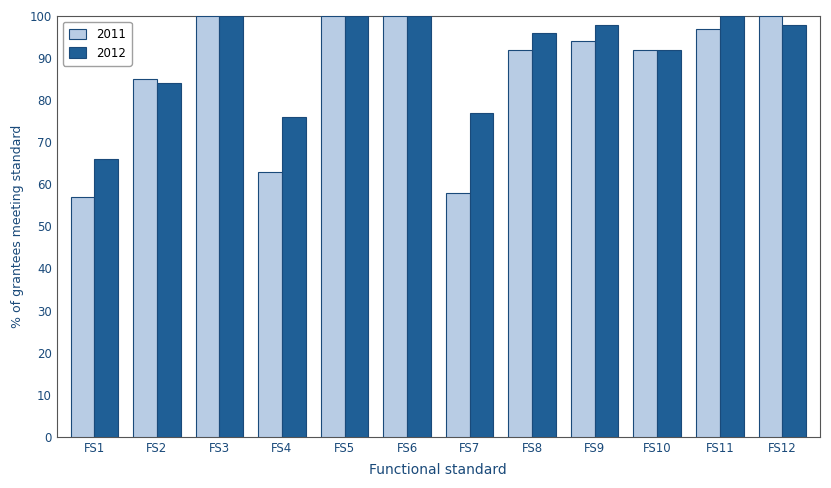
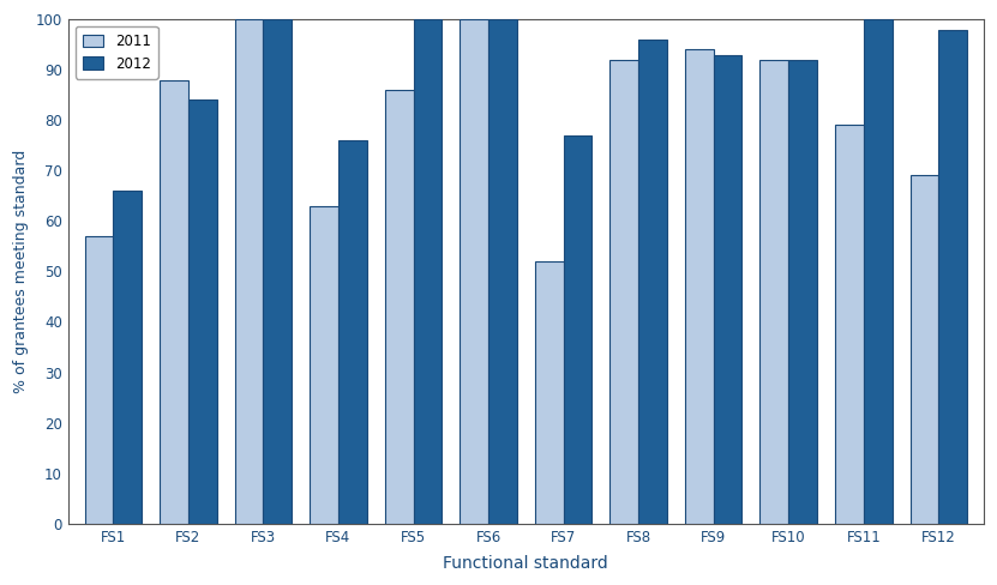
2011/FS2: 85 -> 88
2011/FS5: 100 -> 86
2011/FS7: 58 -> 52
2012/FS9: 98 -> 93
2011/FS11: 97 -> 79
2011/FS12: 100 -> 69
